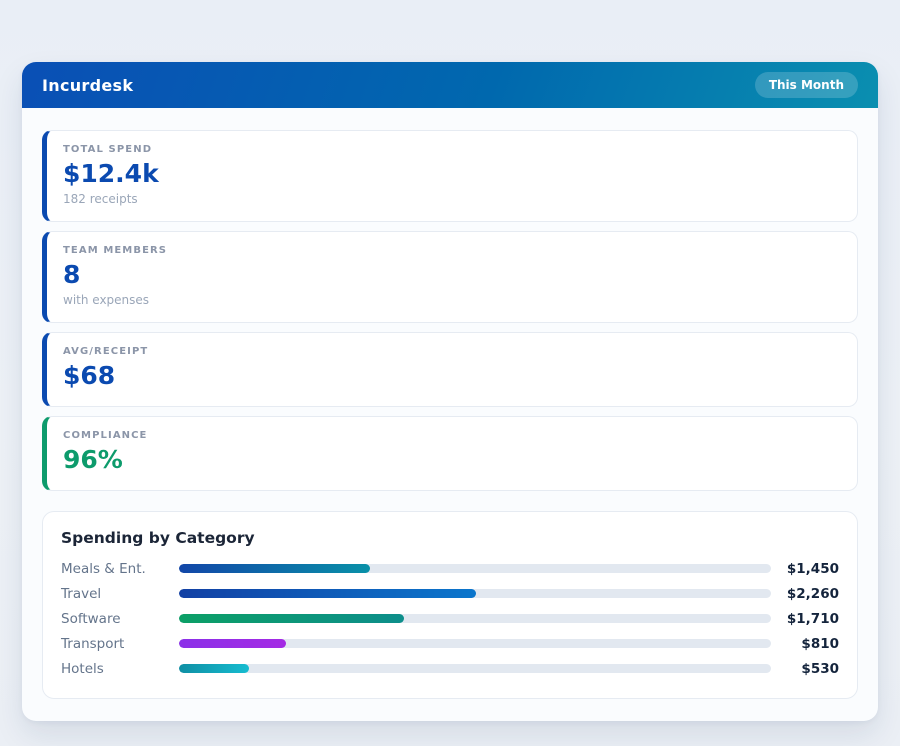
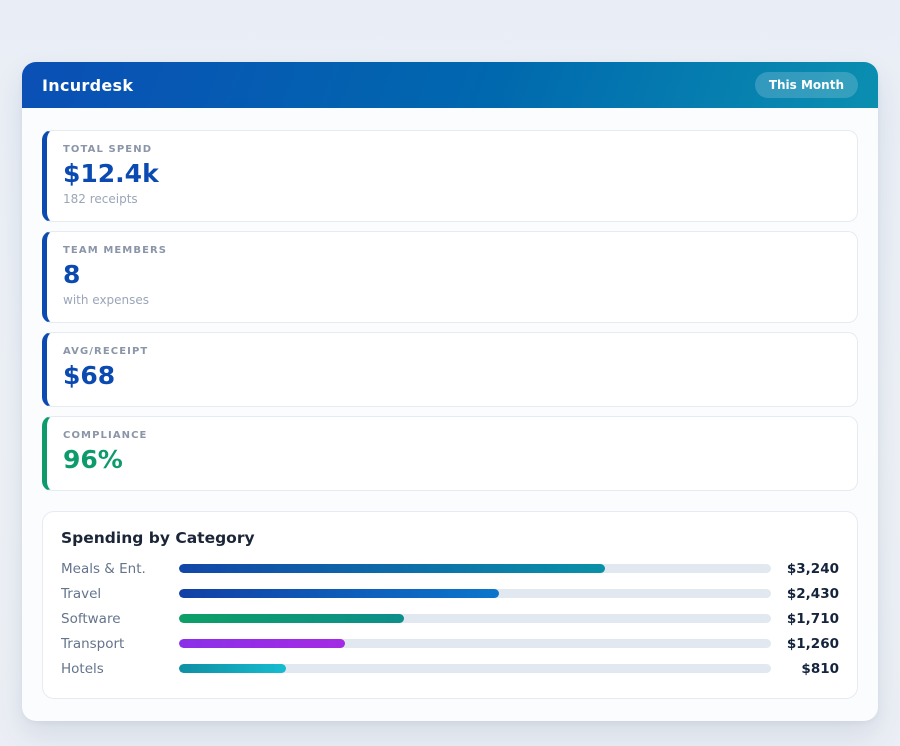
Meals & Ent.: $1,450 -> $3,240
Travel: $2,260 -> $2,430
Transport: $810 -> $1,260
Hotels: $530 -> $810
